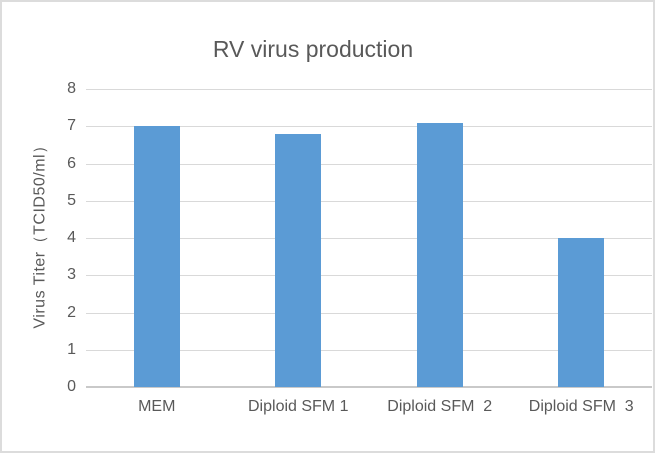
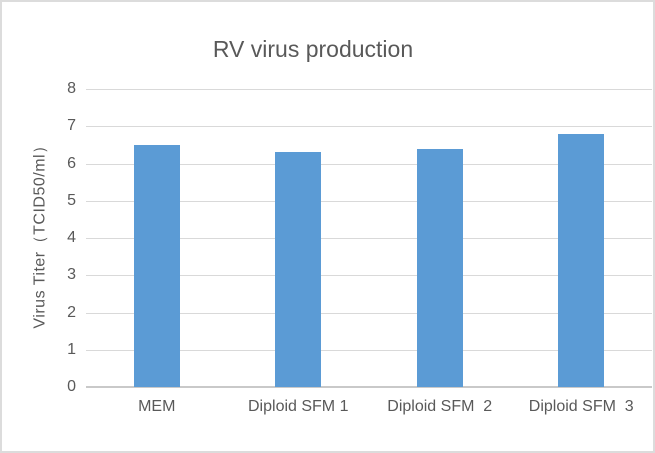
MEM: 7.0 -> 6.5
Diploid SFM 1: 6.8 -> 6.3
Diploid SFM 2: 7.1 -> 6.4
Diploid SFM 3: 4.0 -> 6.8
